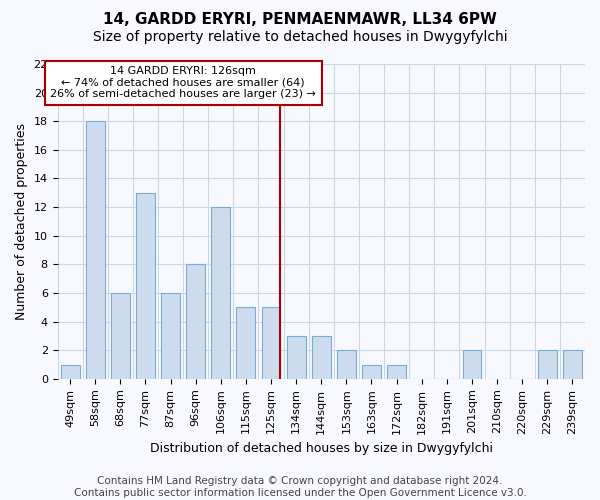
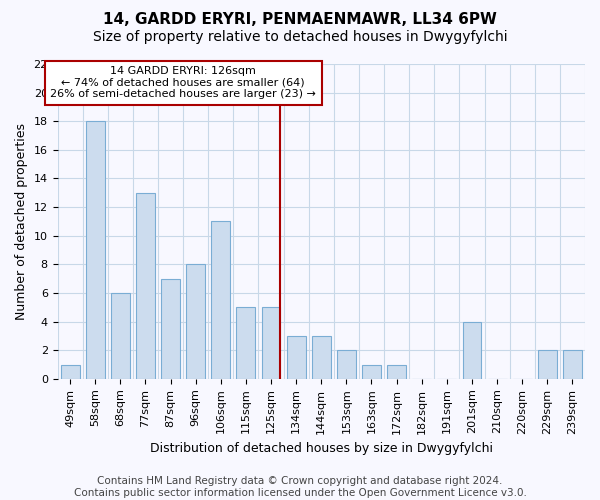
87sqm: 6 -> 7
106sqm: 12 -> 11
201sqm: 2 -> 4
